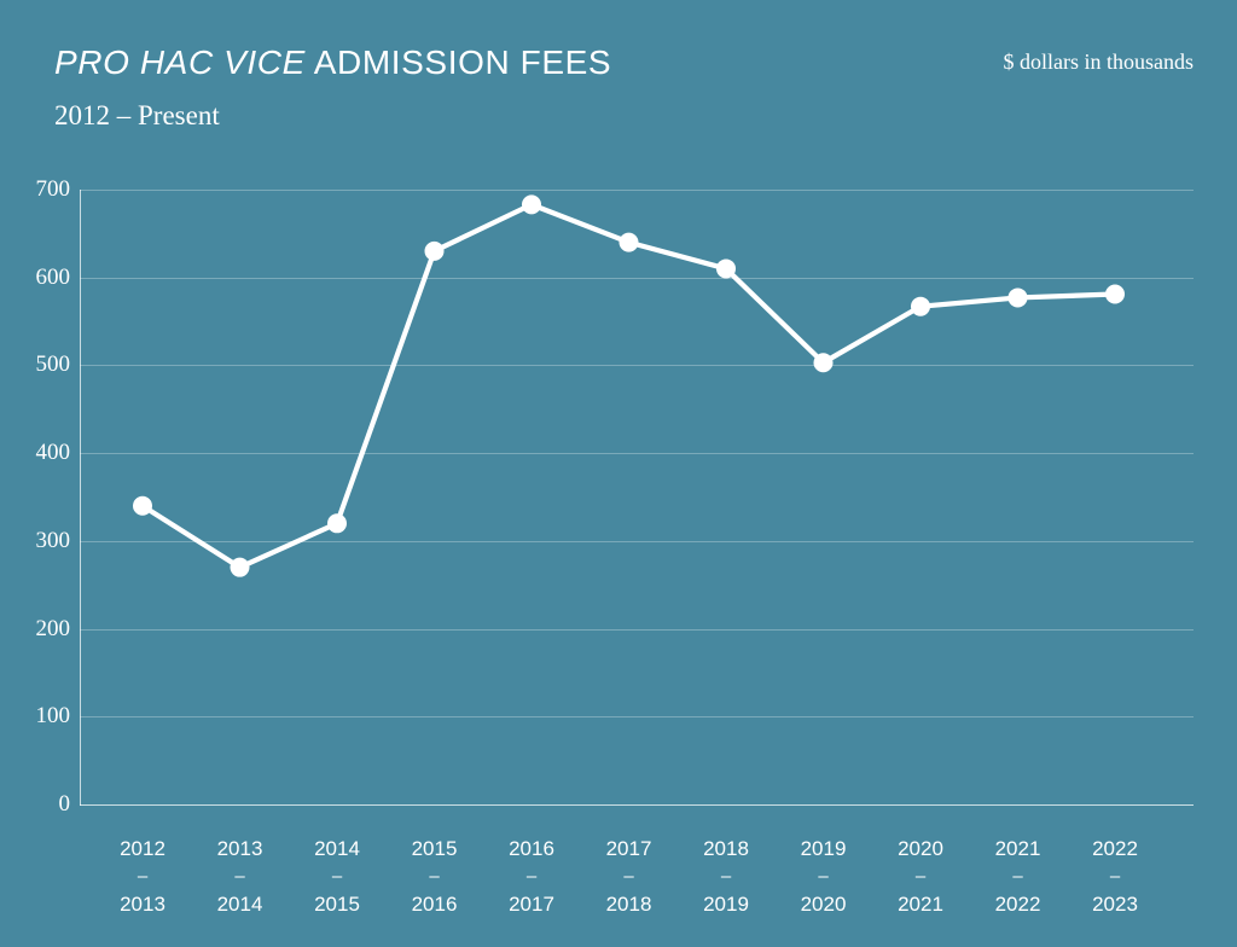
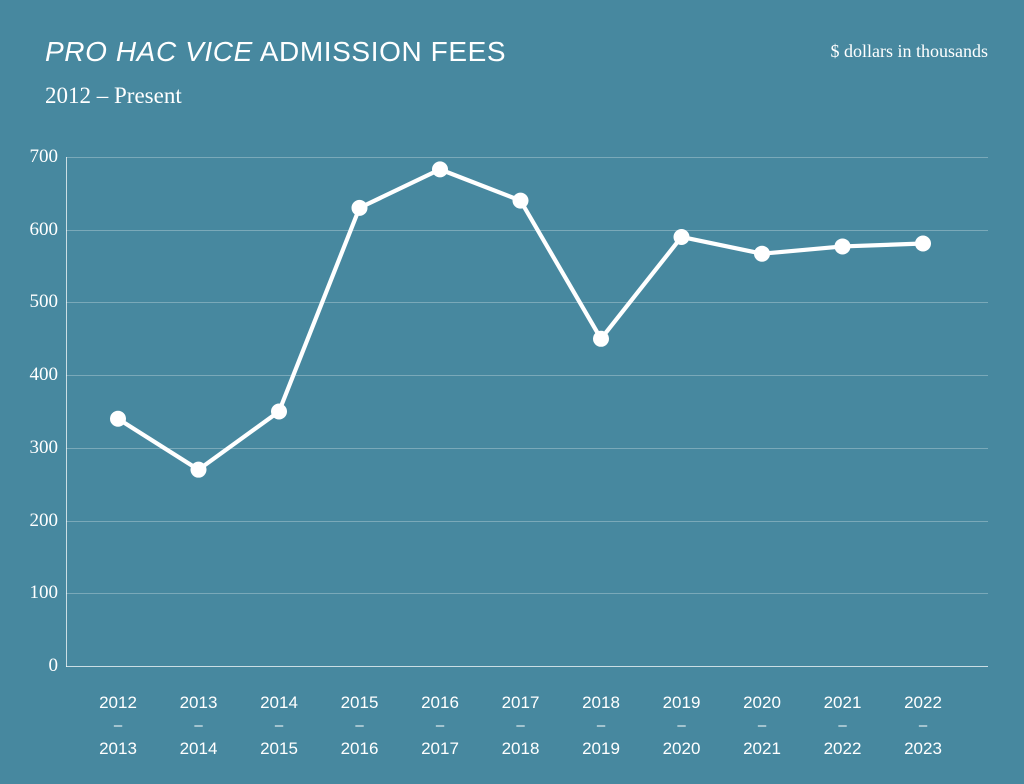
2014 – 2015: 320 -> 350
2018 – 2019: 610 -> 450
2019 – 2020: 500 -> 590
